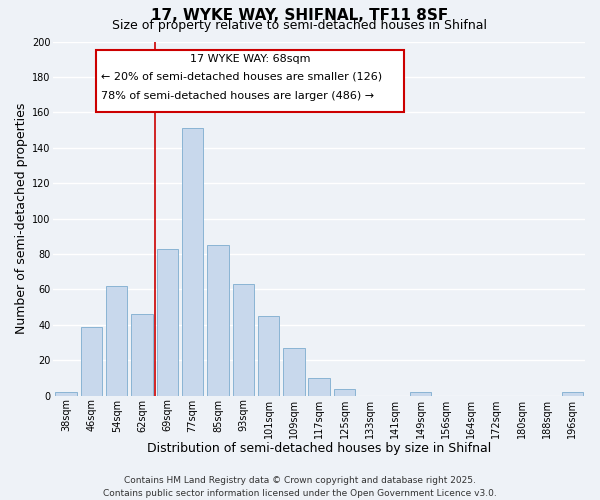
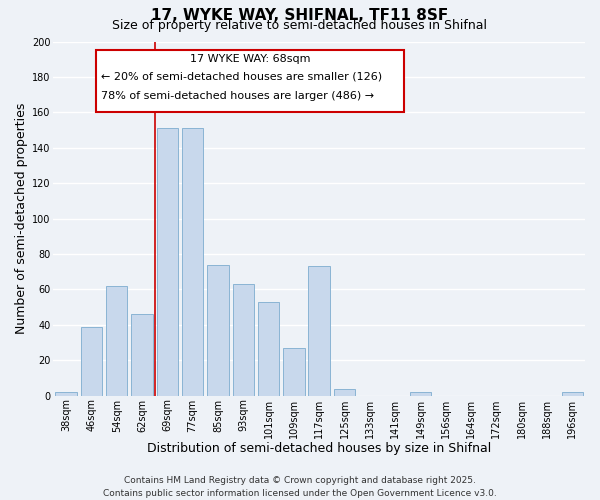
69sqm: 83 -> 151
85sqm: 85 -> 74
101sqm: 45 -> 53
117sqm: 10 -> 73
